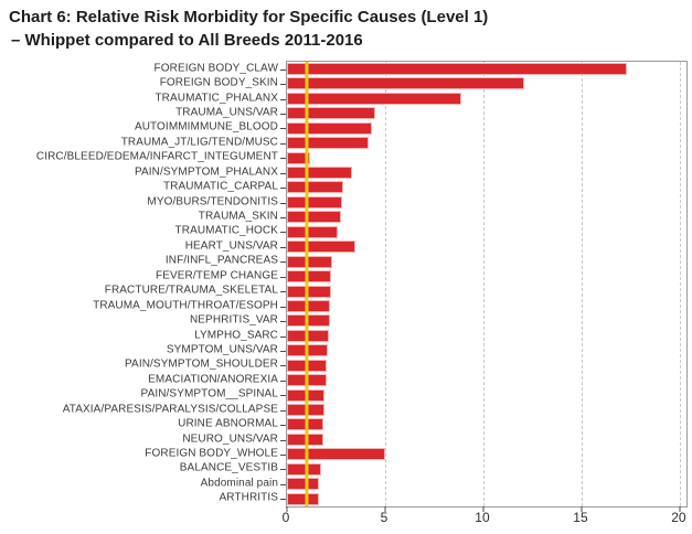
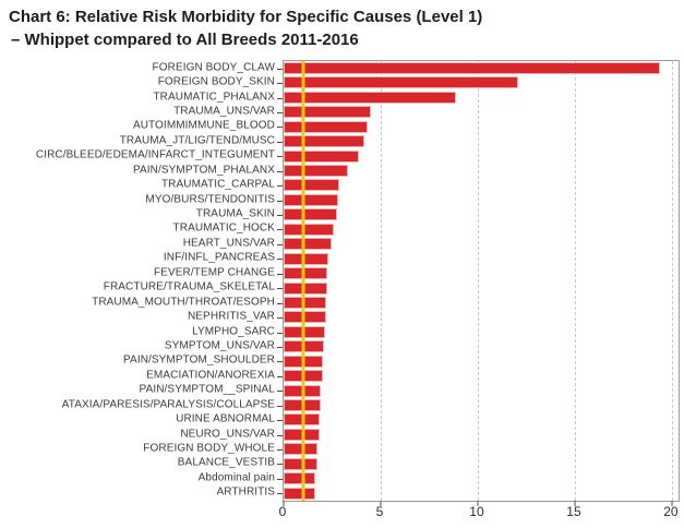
FOREIGN BODY_CLAW: 17.3 -> 19.4
CIRC/BLEED/EDEMA/INFARCT_INTEGUMENT: 1.2 -> 3.9
HEART_UNS/VAR: 3.5 -> 2.5
FOREIGN BODY_WHOLE: 5.0 -> 1.8
